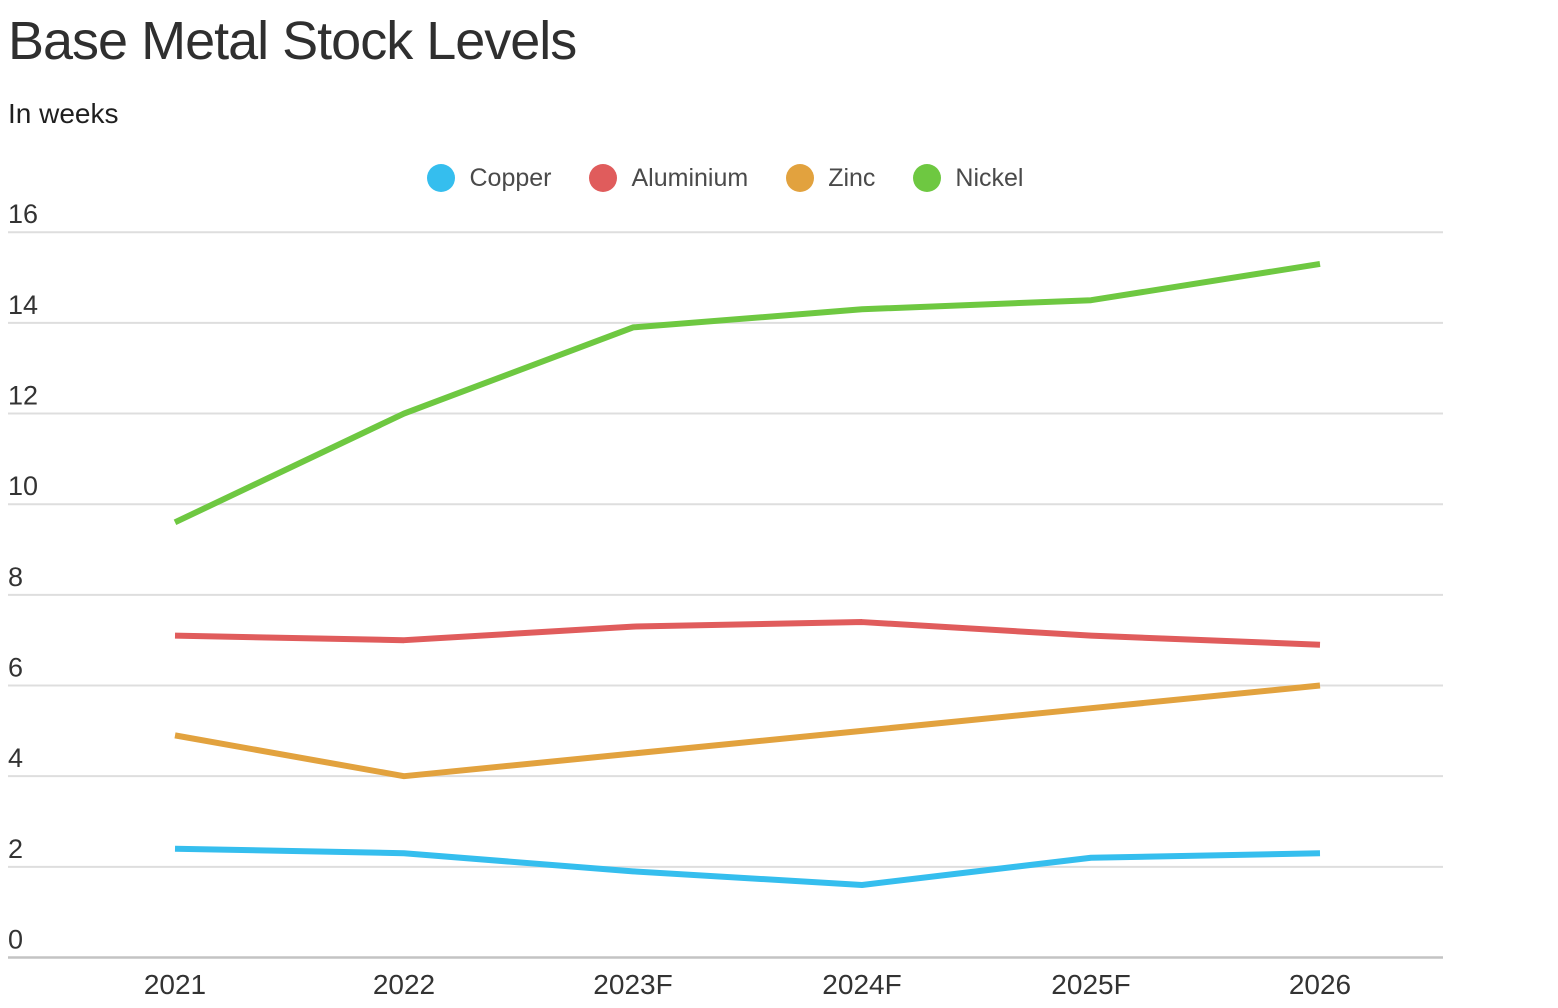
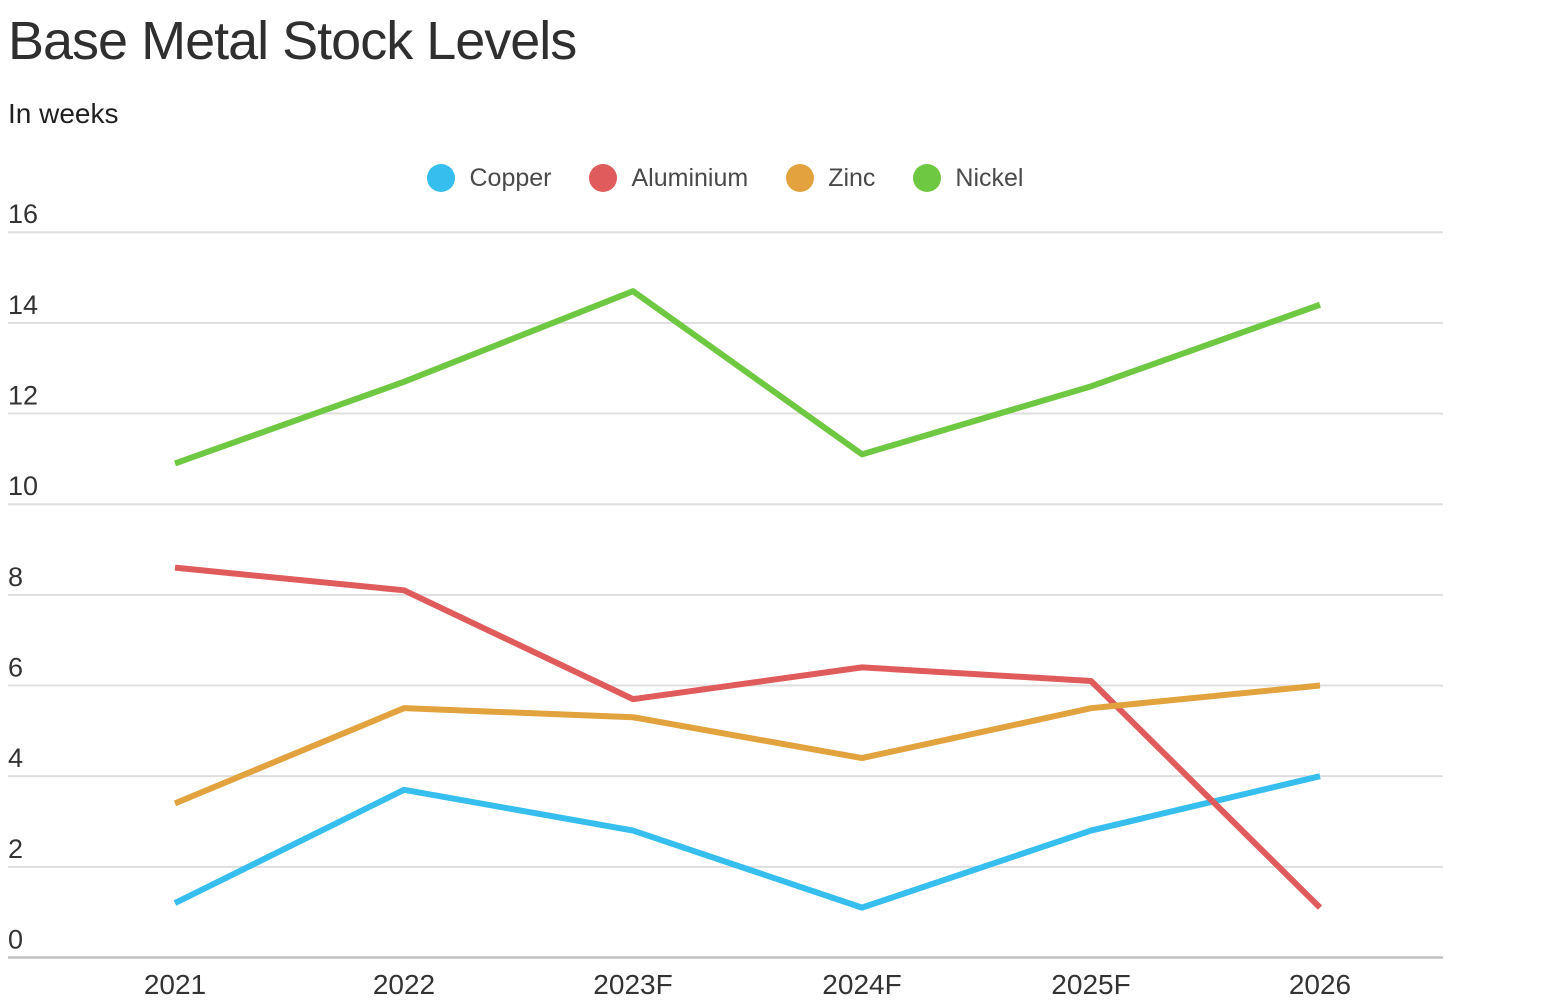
Copper/2021: 2.4 -> 1.2
Aluminium/2021: 7.1 -> 8.6
Zinc/2021: 4.9 -> 3.4
Nickel/2021: 9.6 -> 10.9
Copper/2022: 2.3 -> 3.7
Aluminium/2022: 7.0 -> 8.1
Zinc/2022: 4.0 -> 5.5
Nickel/2022: 12.0 -> 12.7
Copper/2023F: 1.9 -> 2.8
Aluminium/2023F: 7.3 -> 5.7
Zinc/2023F: 4.5 -> 5.3
Nickel/2023F: 13.9 -> 14.7
Copper/2024F: 1.6 -> 1.1
Aluminium/2024F: 7.4 -> 6.4
Zinc/2024F: 5.0 -> 4.4
Nickel/2024F: 14.3 -> 11.1
Copper/2025F: 2.2 -> 2.8
Aluminium/2025F: 7.1 -> 6.1
Nickel/2025F: 14.5 -> 12.6
Copper/2026: 2.3 -> 4.0
Aluminium/2026: 6.9 -> 1.1
Nickel/2026: 15.3 -> 14.4
